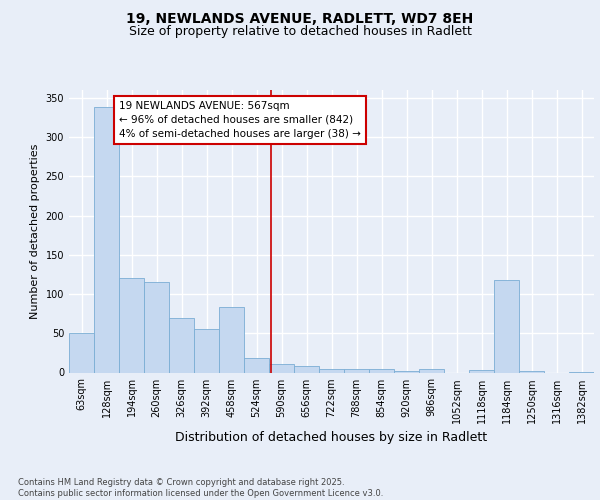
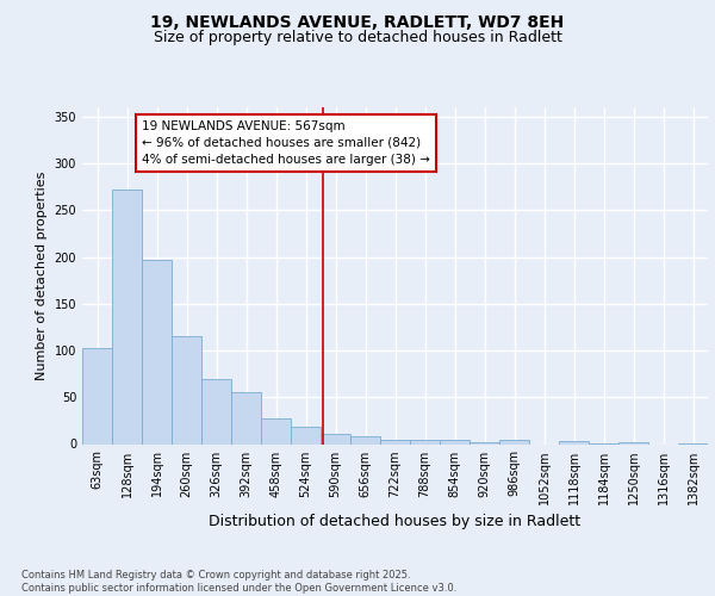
63sqm: 50 -> 103
128sqm: 338 -> 272
194sqm: 120 -> 197
458sqm: 84 -> 27
1184sqm: 118 -> 1
